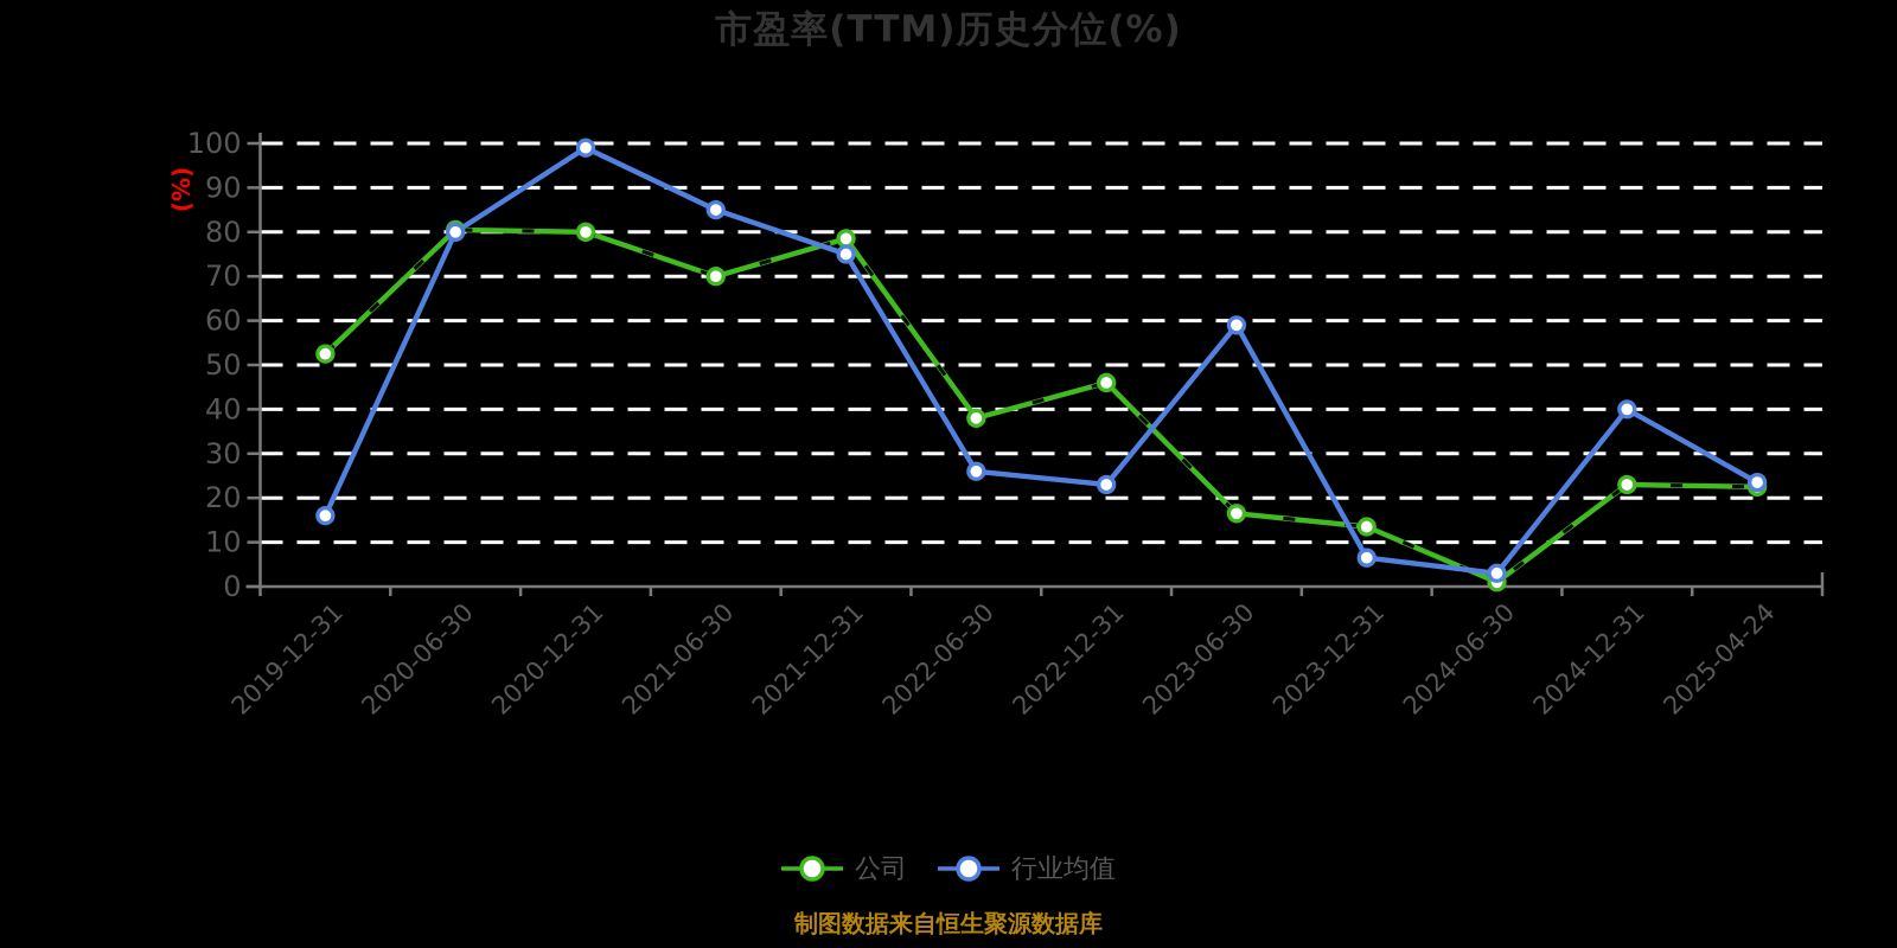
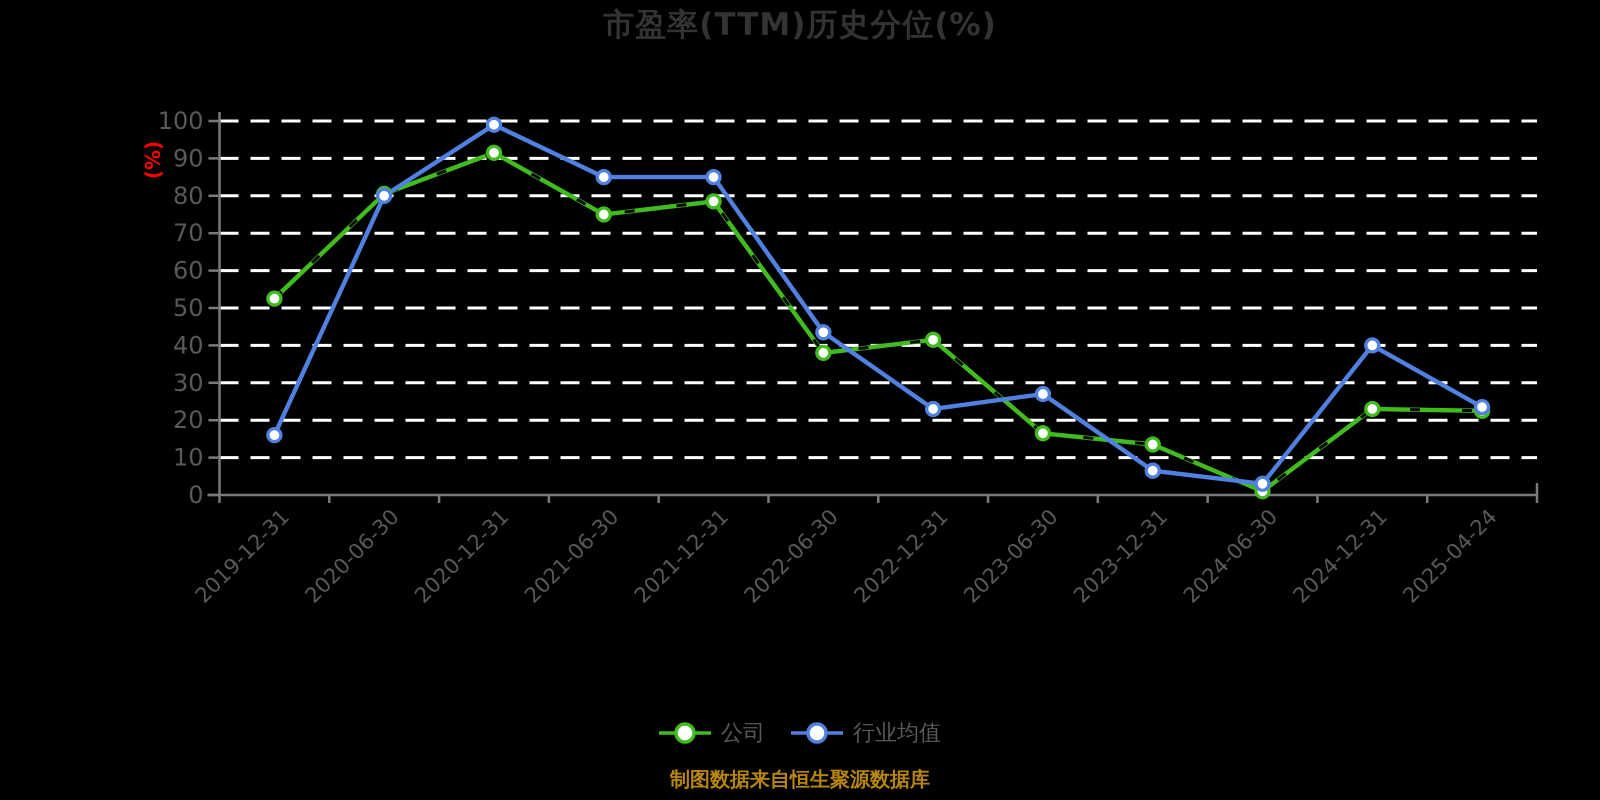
公司/2020-12-31: 80 -> 92
公司/2021-06-30: 70 -> 75
行业均值/2021-12-31: 75 -> 85
行业均值/2022-06-30: 26 -> 44
公司/2022-12-31: 46 -> 42
行业均值/2023-06-30: 59 -> 27
